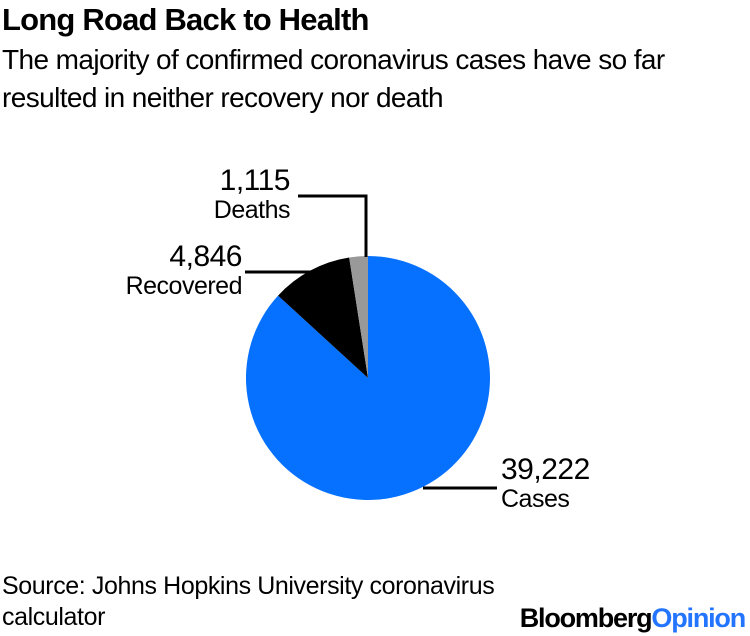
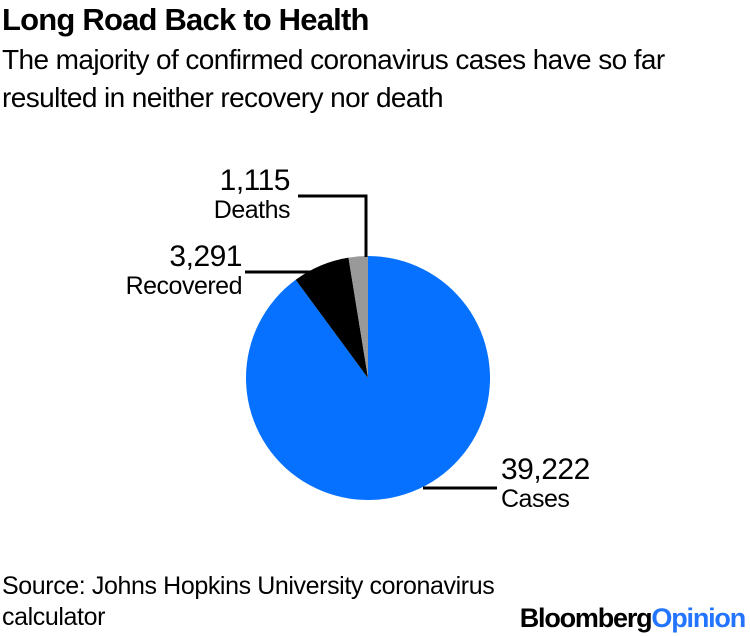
Recovered: 4,846 -> 3,291
